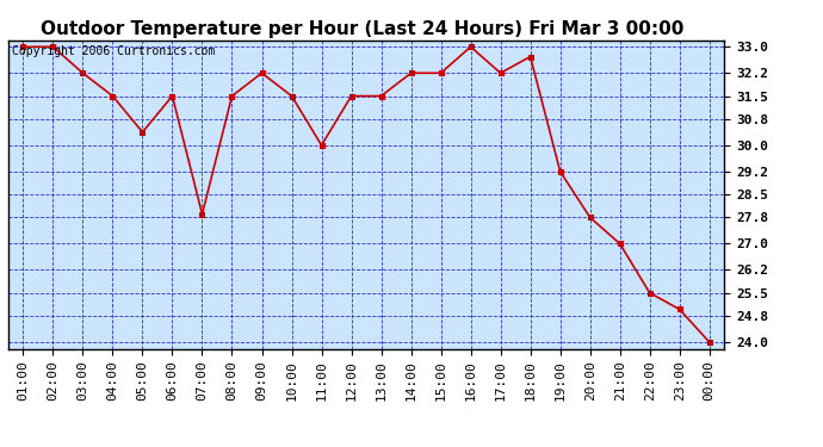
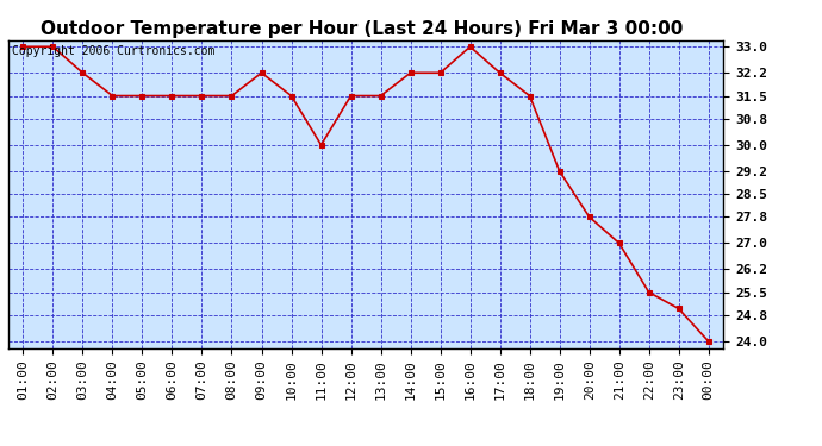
05:00: 30.4 -> 31.5
07:00: 27.9 -> 31.5
18:00: 32.7 -> 31.5
